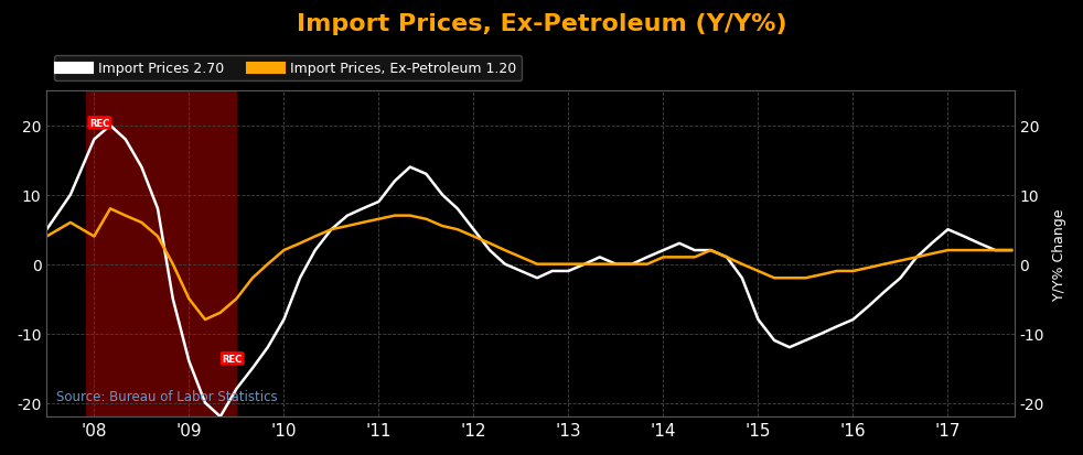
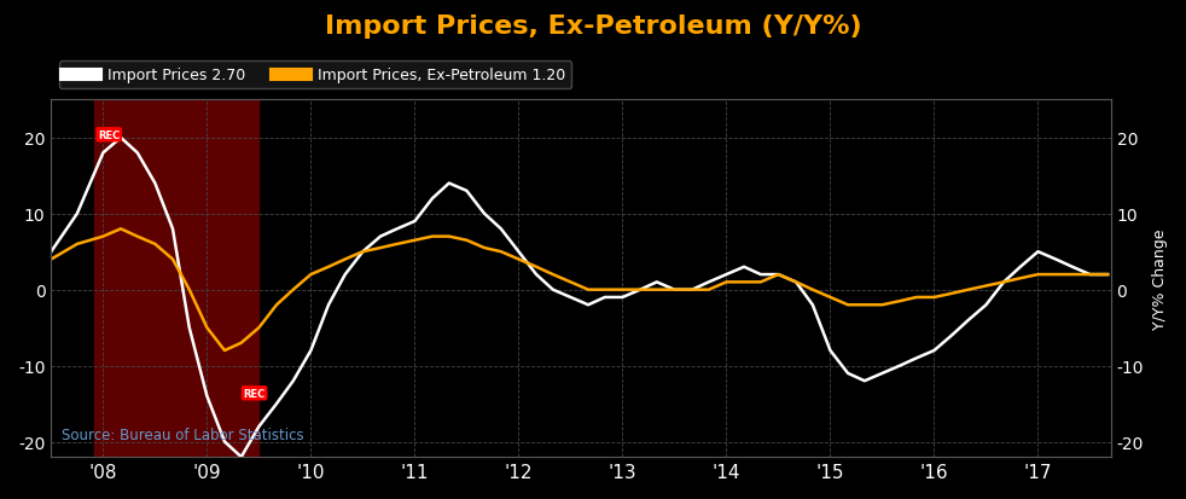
Import Prices, Ex-Petroleum 1.20/'08: 4.0 -> 7.0
